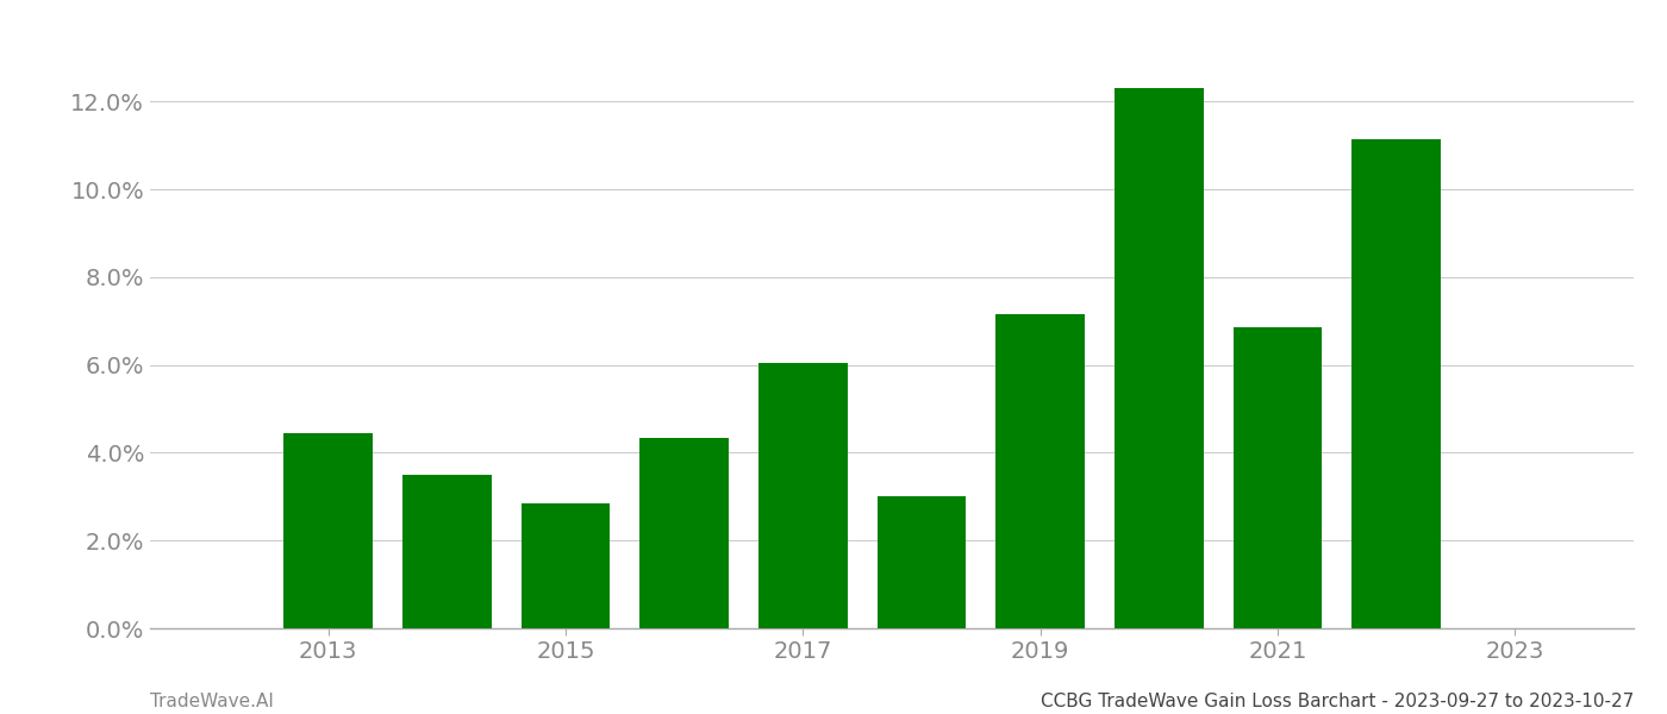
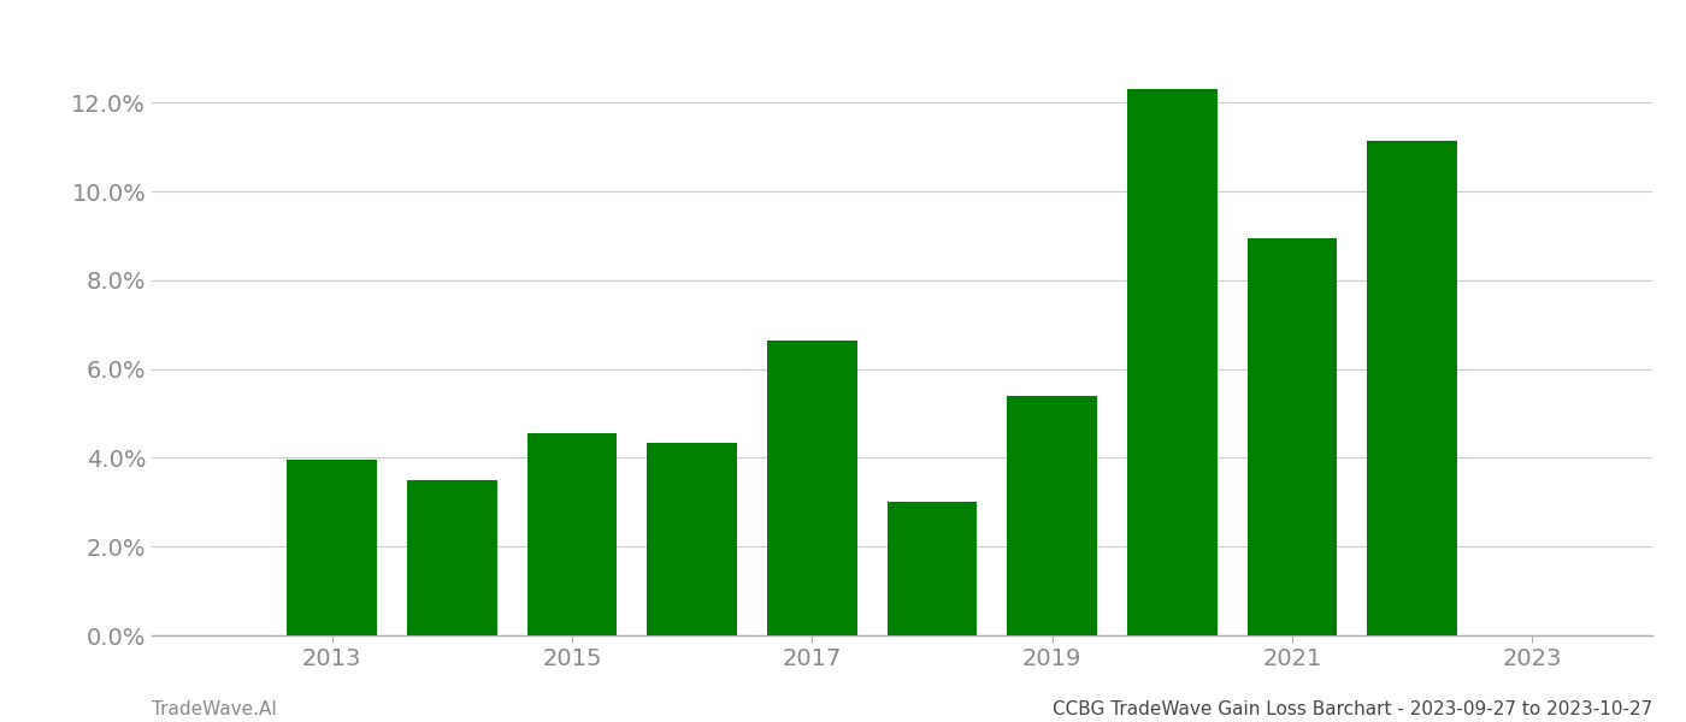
2013: 4.45% -> 3.95%
2015: 2.85% -> 4.55%
2017: 6.05% -> 6.65%
2019: 7.15% -> 5.40%
2021: 6.85% -> 8.95%
